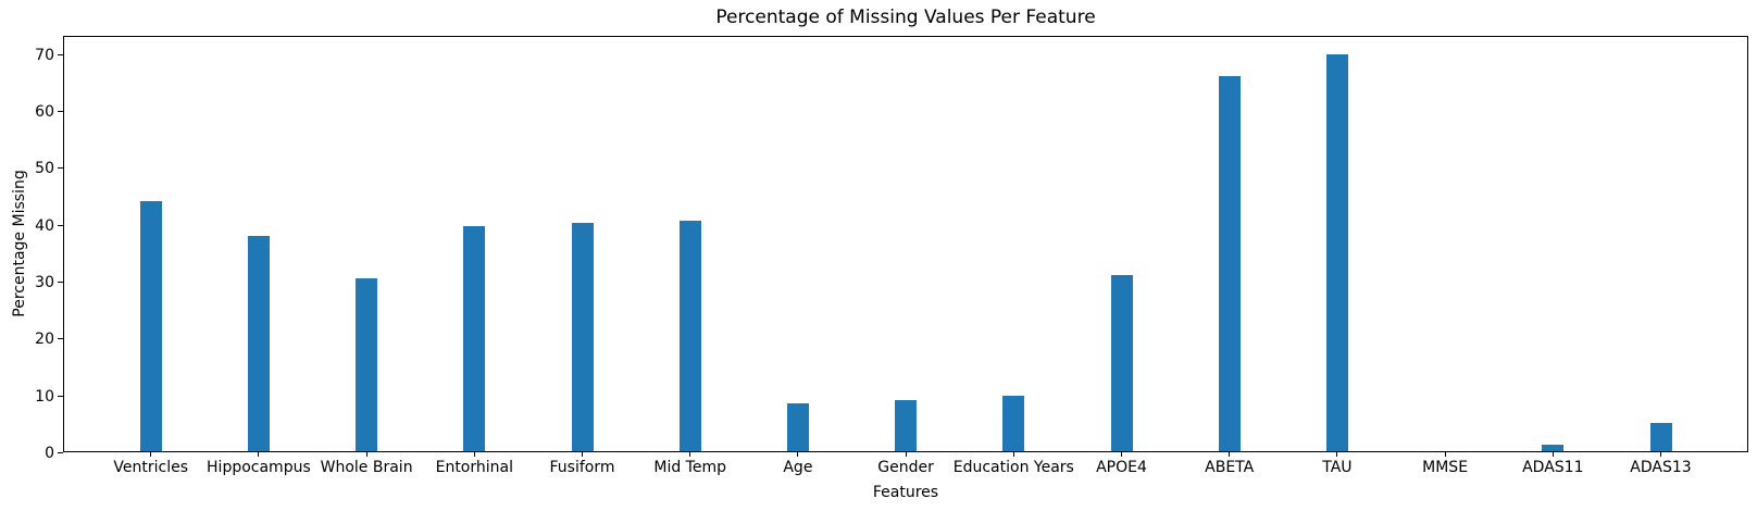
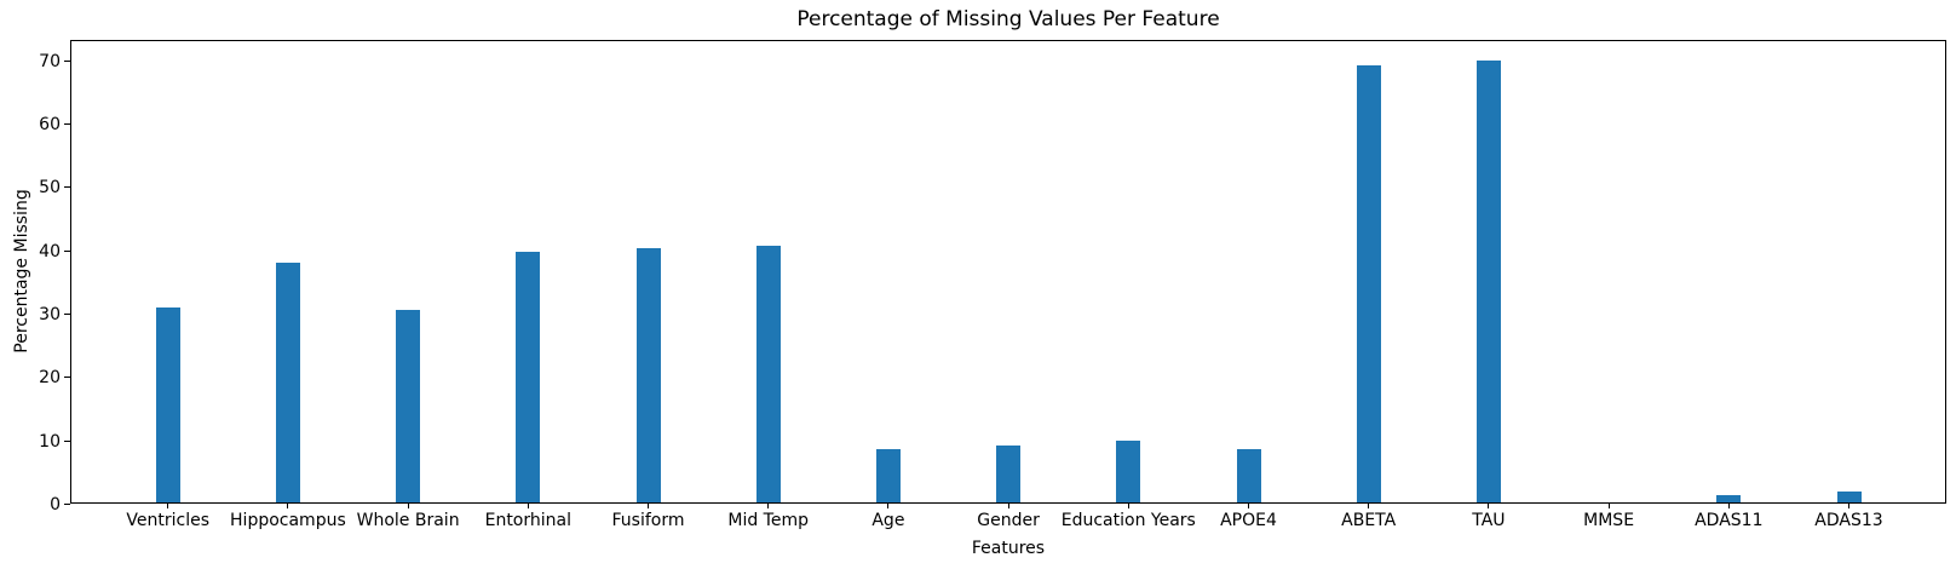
Ventricles: 44 -> 31
APOE4: 31 -> 8
ABETA: 66 -> 69
ADAS13: 5 -> 2
